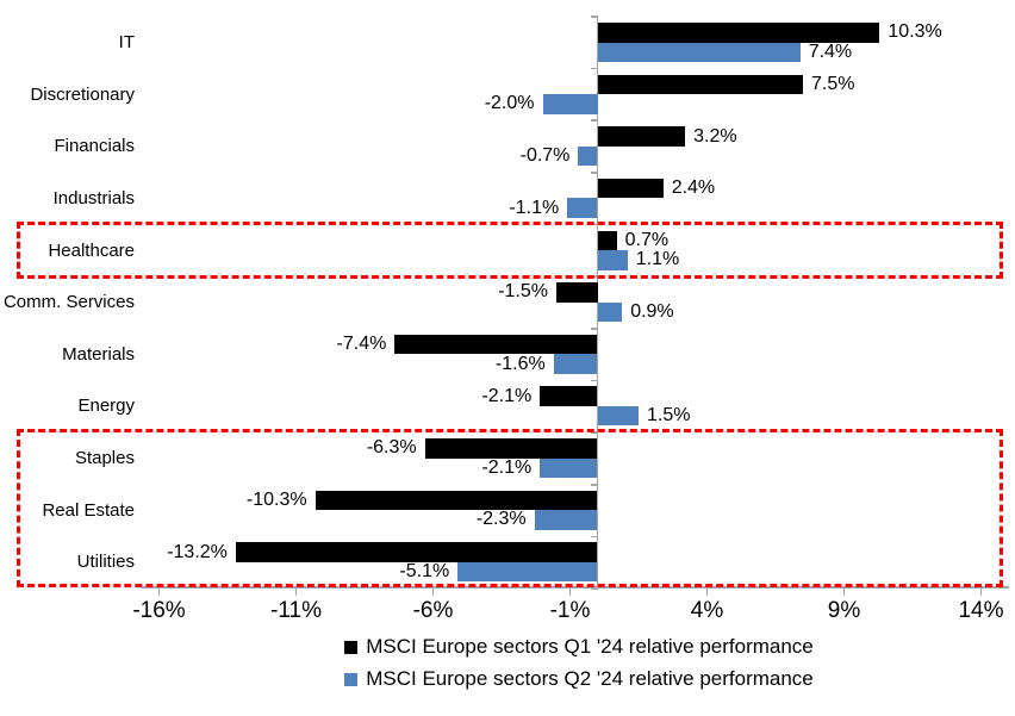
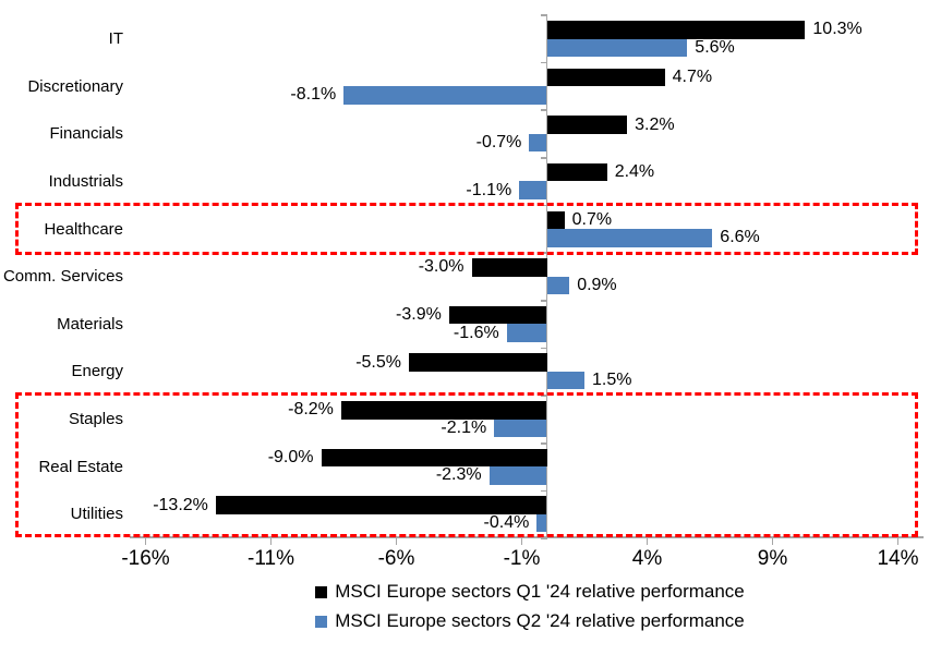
MSCI Europe sectors Q2 '24 relative performance/IT: 7.4% -> 5.6%
MSCI Europe sectors Q1 '24 relative performance/Discretionary: 7.5% -> 4.7%
MSCI Europe sectors Q2 '24 relative performance/Discretionary: -2.0% -> -8.1%
MSCI Europe sectors Q2 '24 relative performance/Healthcare: 1.1% -> 6.6%
MSCI Europe sectors Q1 '24 relative performance/Comm. Services: -1.5% -> -3.0%
MSCI Europe sectors Q1 '24 relative performance/Materials: -7.4% -> -3.9%
MSCI Europe sectors Q1 '24 relative performance/Energy: -2.1% -> -5.5%
MSCI Europe sectors Q1 '24 relative performance/Staples: -6.3% -> -8.2%
MSCI Europe sectors Q1 '24 relative performance/Real Estate: -10.3% -> -9.0%
MSCI Europe sectors Q2 '24 relative performance/Utilities: -5.1% -> -0.4%
